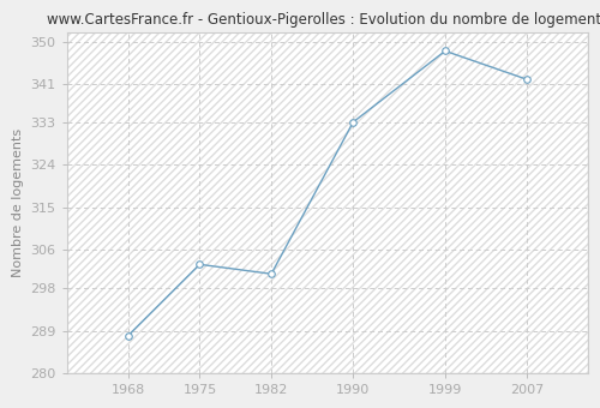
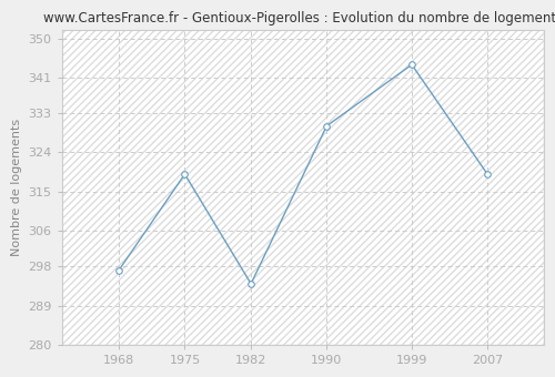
1968: 288 -> 297
1975: 303 -> 319
1982: 301 -> 294
1990: 333 -> 330
1999: 348 -> 344
2007: 342 -> 319
